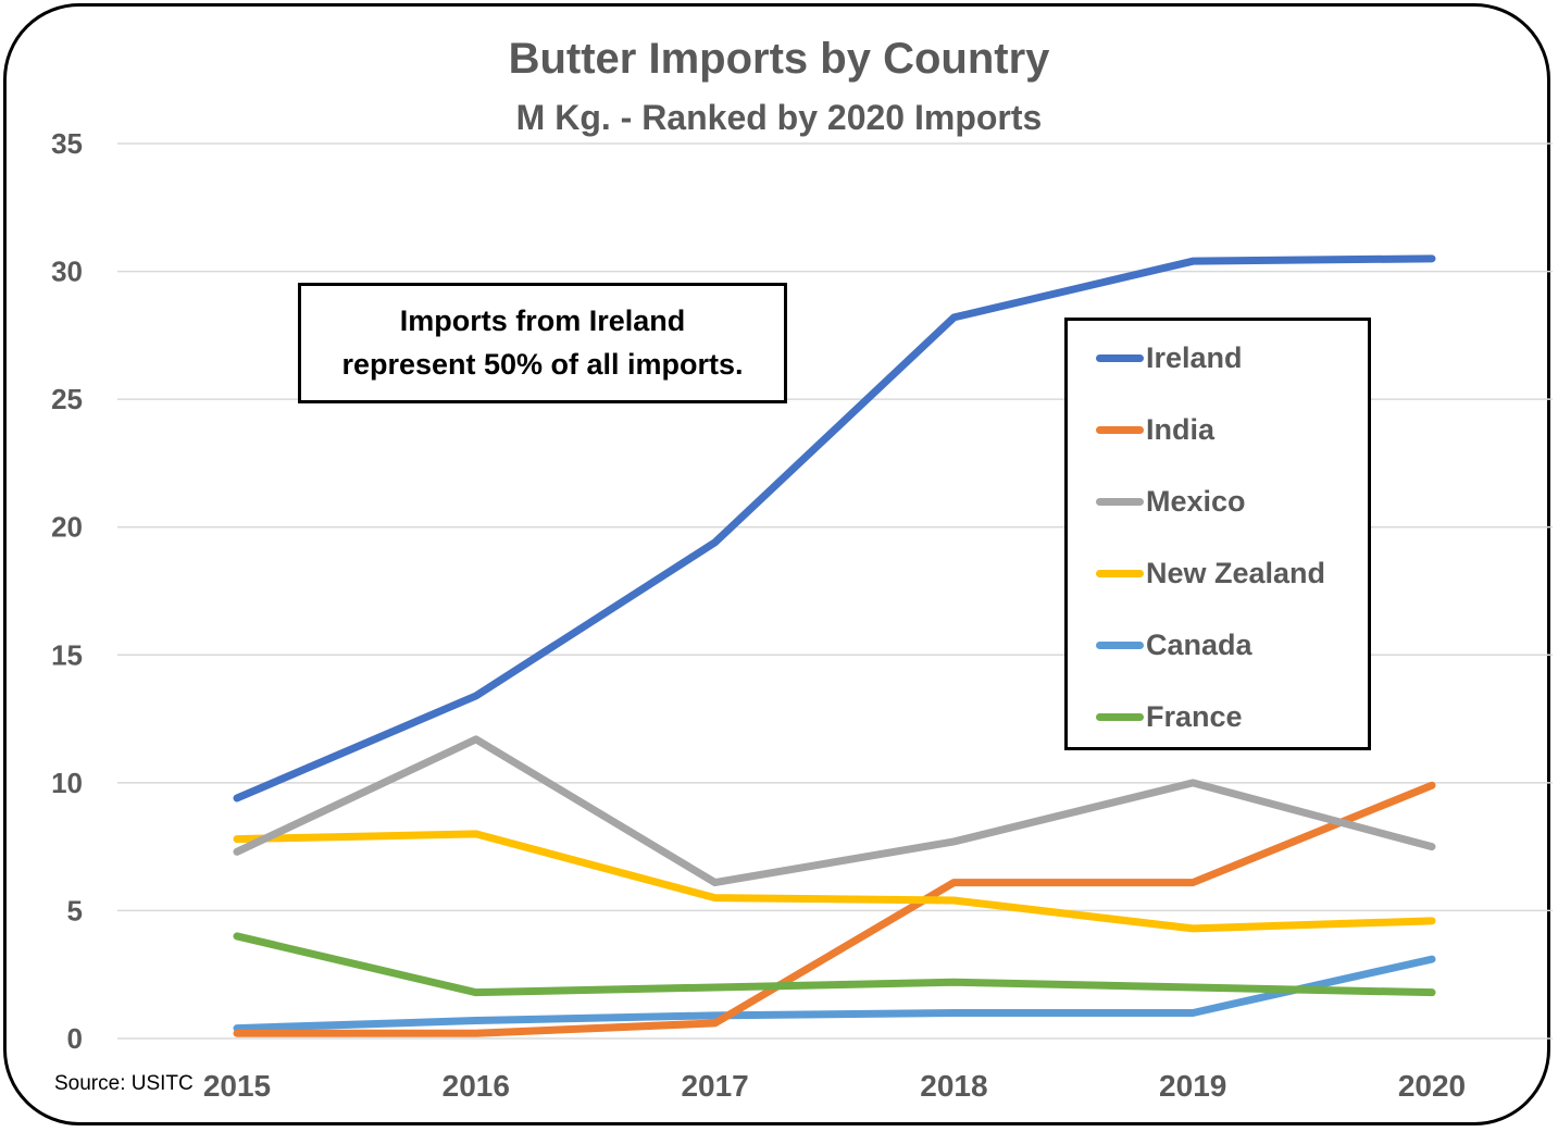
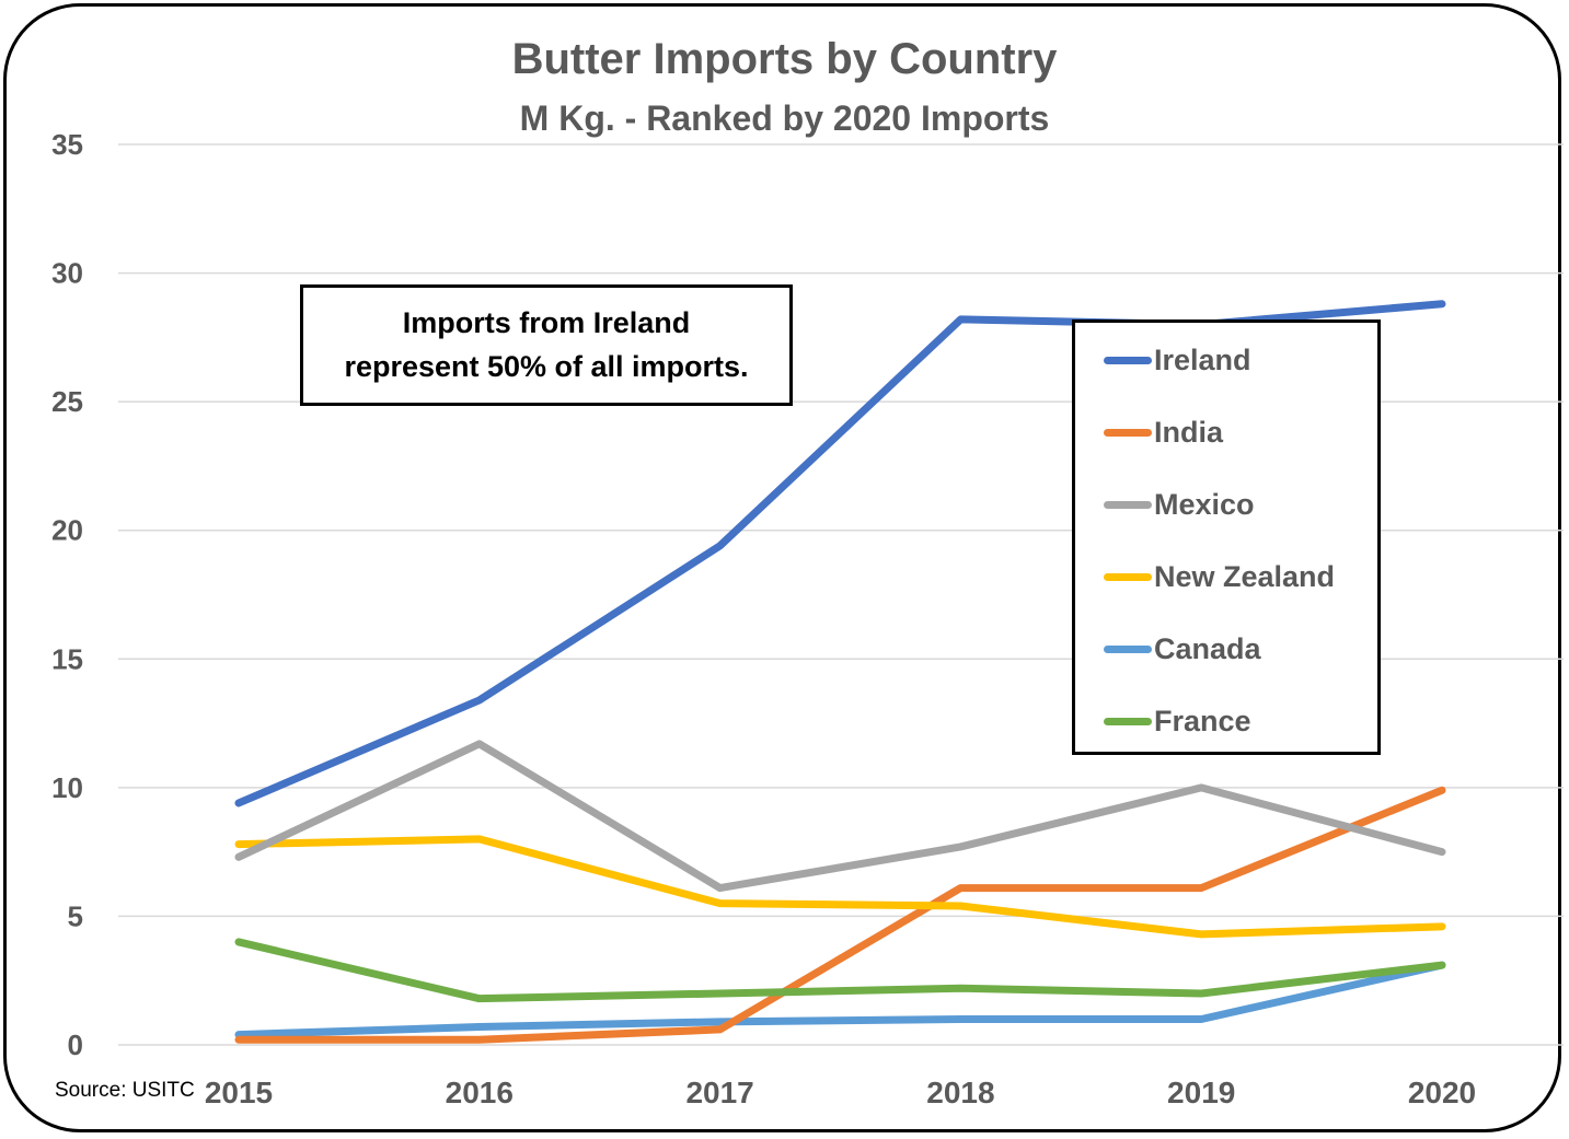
Ireland/2019: 30.4 -> 28.0
Ireland/2020: 30.5 -> 28.8
France/2020: 1.8 -> 3.1
